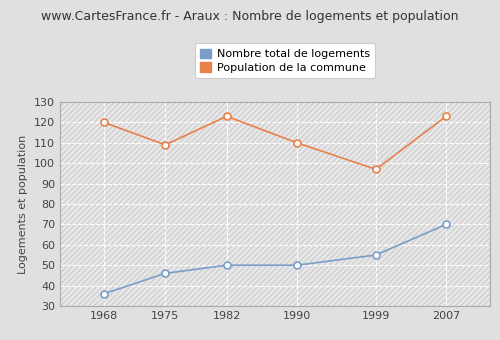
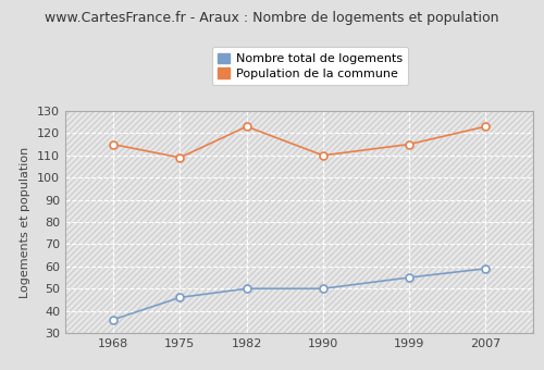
Population de la commune/1968: 120 -> 115
Population de la commune/1999: 97 -> 115
Nombre total de logements/2007: 70 -> 59
